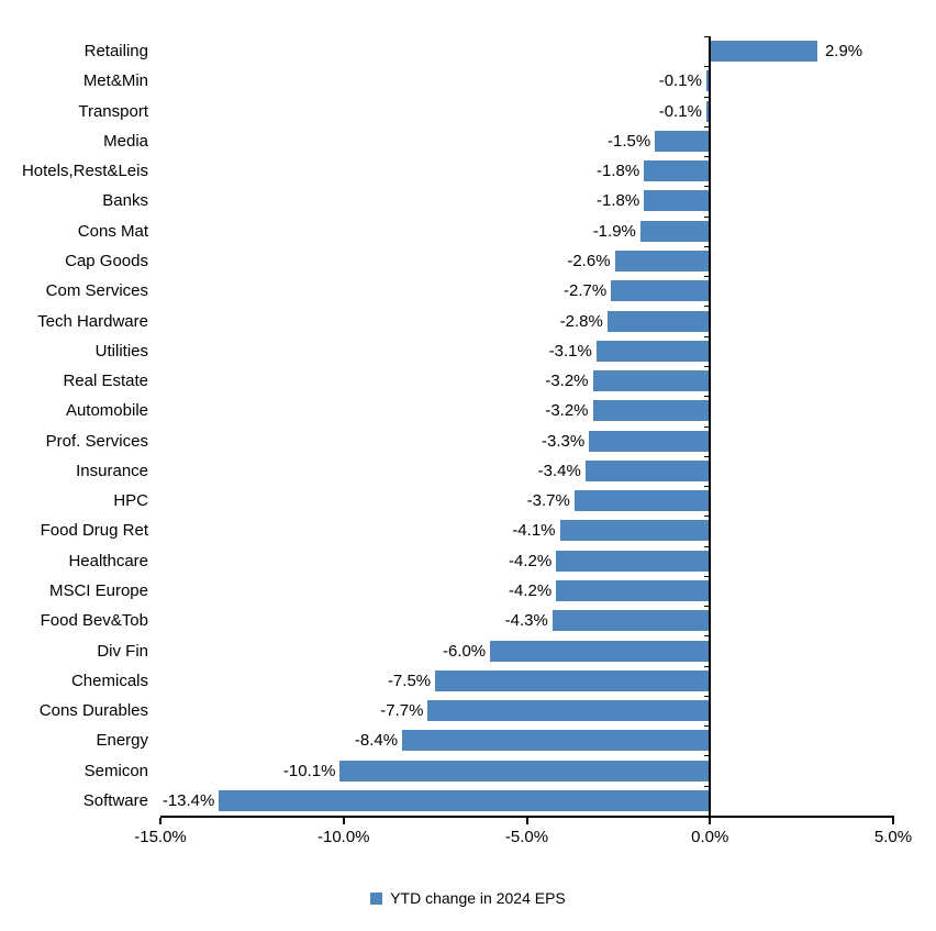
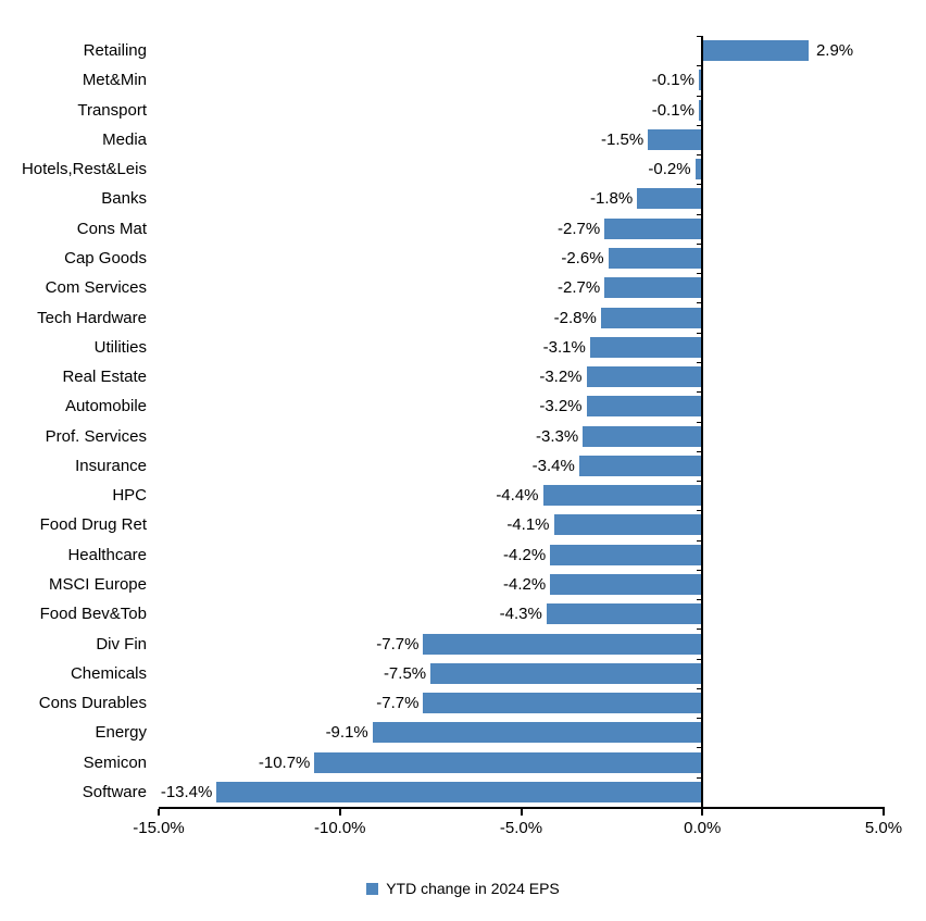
Hotels,Rest&Leis: -1.8% -> -0.2%
Cons Mat: -1.9% -> -2.7%
HPC: -3.7% -> -4.4%
Div Fin: -6.0% -> -7.7%
Energy: -8.4% -> -9.1%
Semicon: -10.1% -> -10.7%
